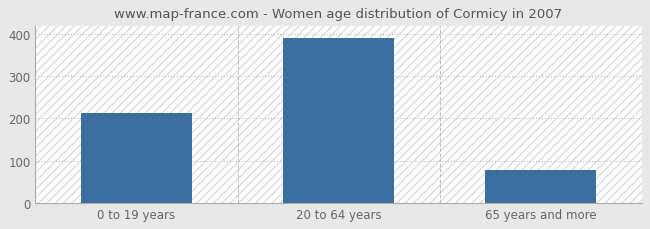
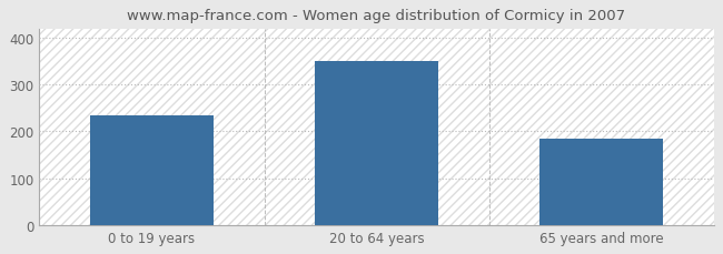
0 to 19 years: 213 -> 235
20 to 64 years: 390 -> 350
65 years and more: 78 -> 185
